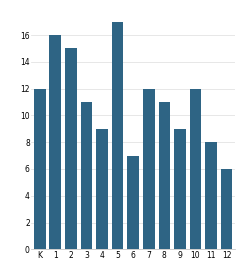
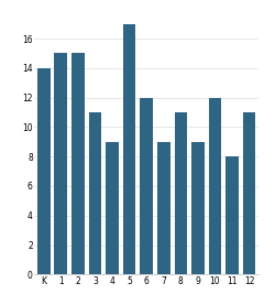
K: 12 -> 14
1: 16 -> 15
6: 7 -> 12
7: 12 -> 9
12: 6 -> 11
